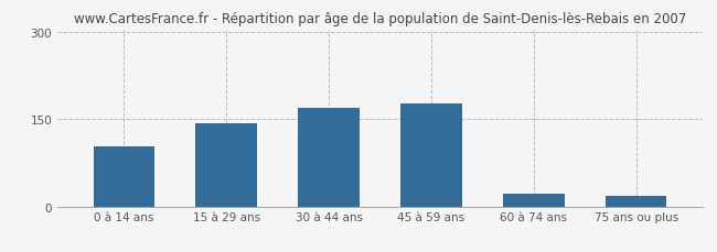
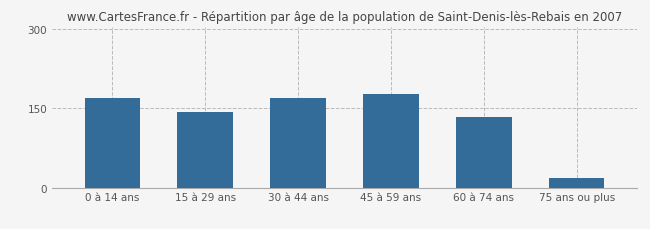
0 à 14 ans: 104 -> 170
60 à 74 ans: 22 -> 133
